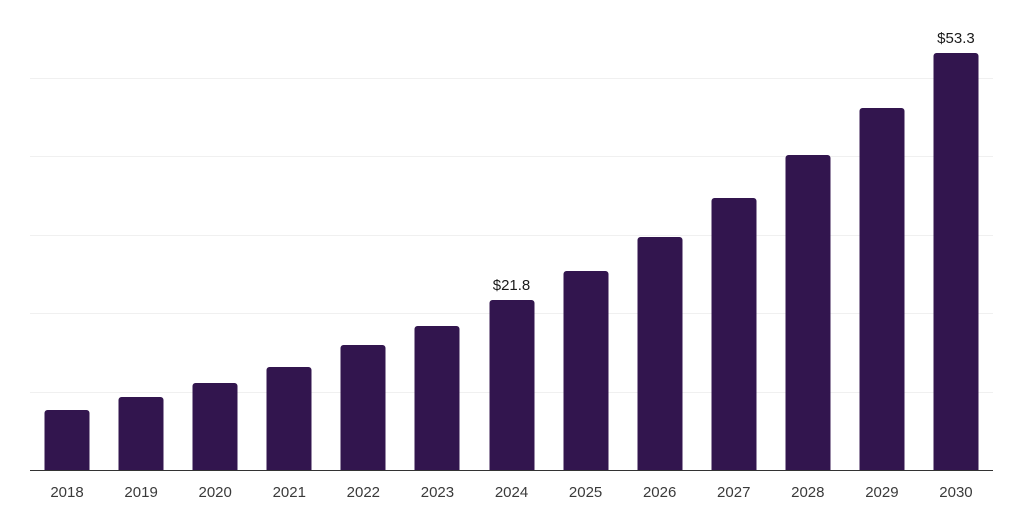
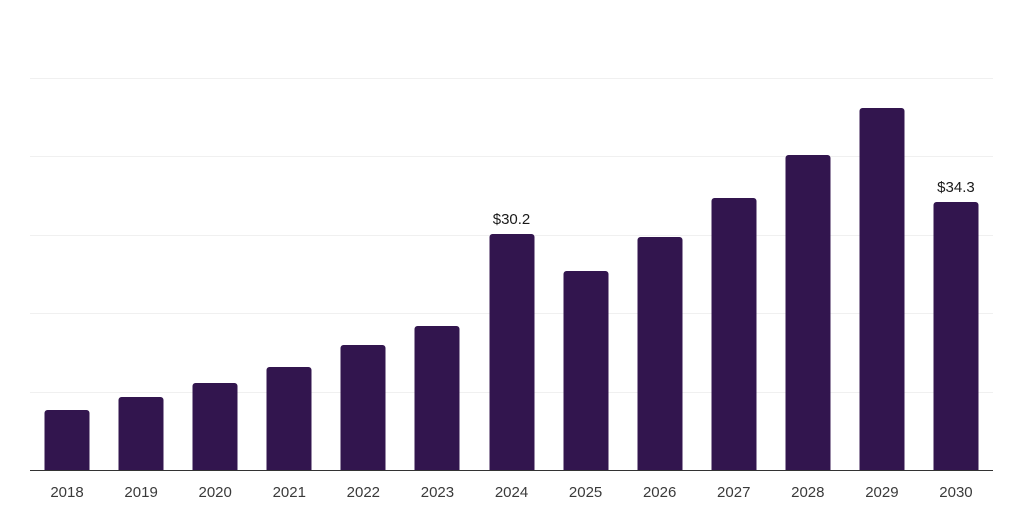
2024: $21.8 -> $30.2
2030: $53.3 -> $34.3
